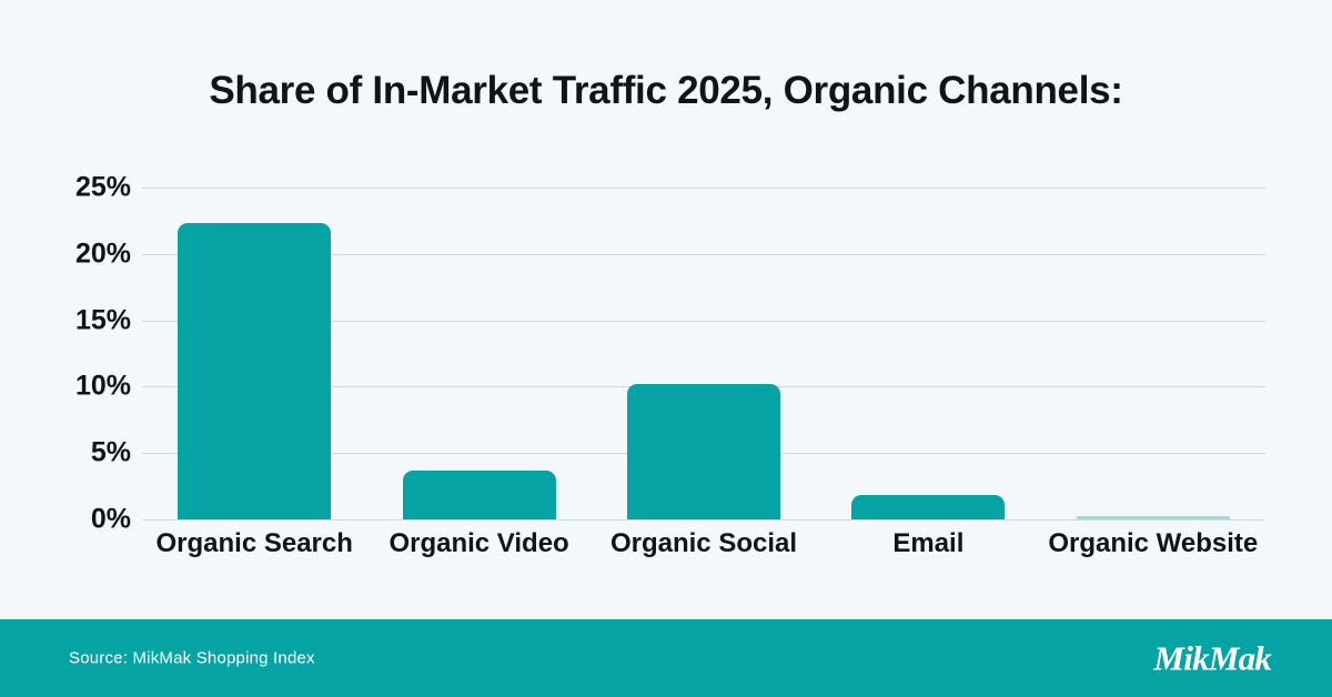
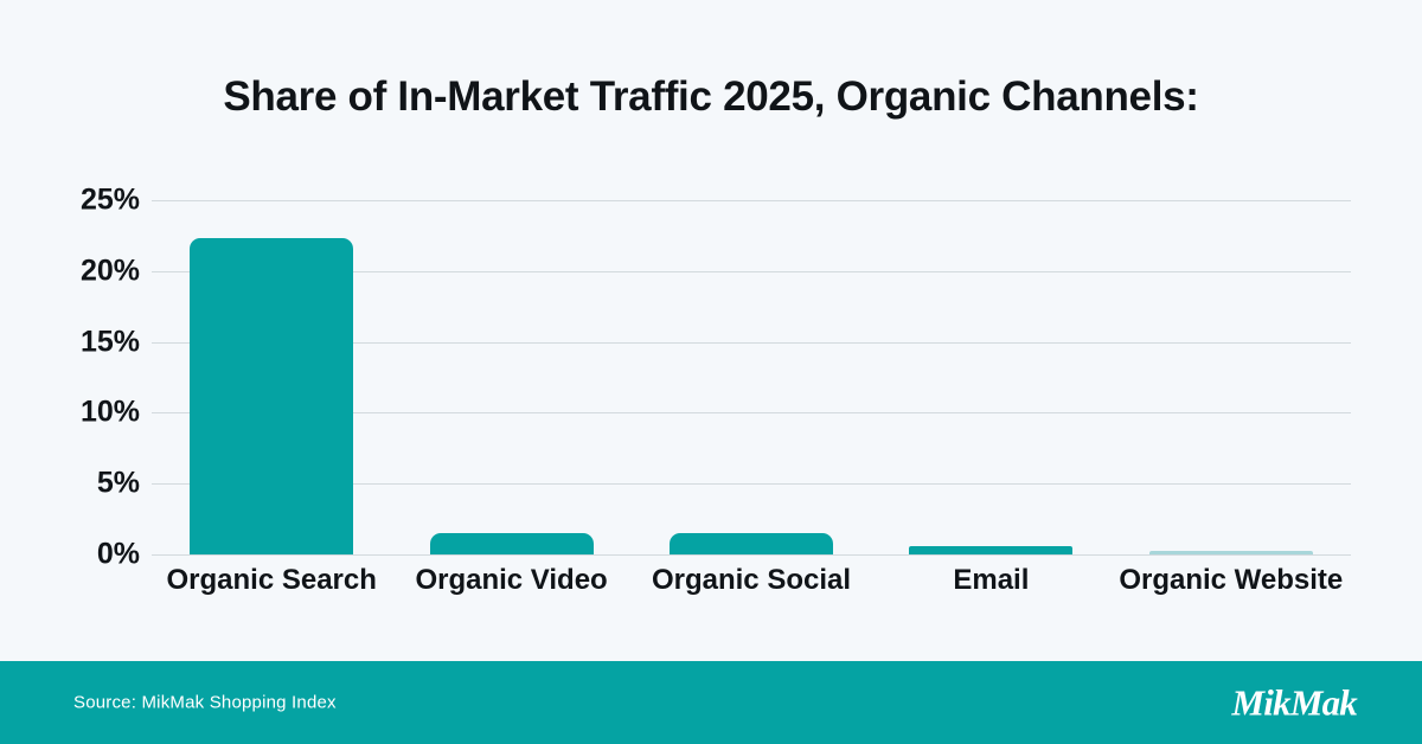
Organic Video: 3.7% -> 1.5%
Organic Social: 10.2% -> 1.5%
Email: 1.8% -> 0.6%
